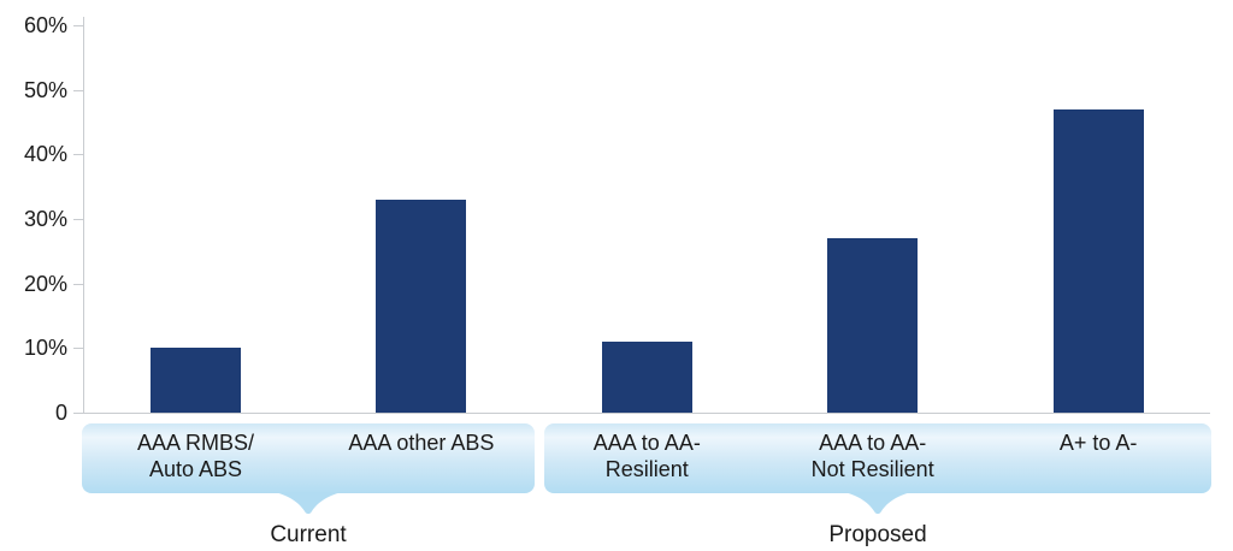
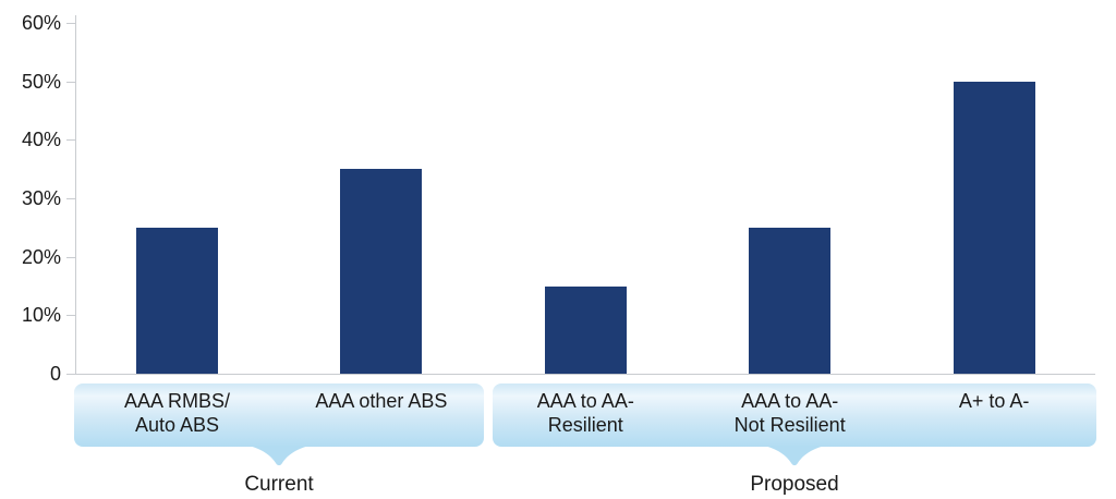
AAA RMBS/ Auto ABS: 10% -> 25%
AAA other ABS: 33% -> 35%
AAA to AA- Resilient: 11% -> 15%
AAA to AA- Not Resilient: 27% -> 25%
A+ to A-: 47% -> 50%
